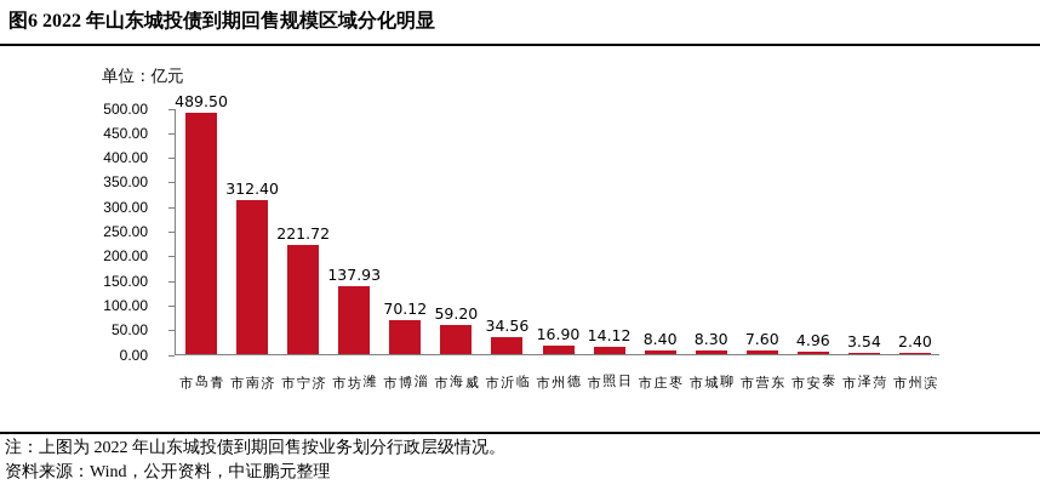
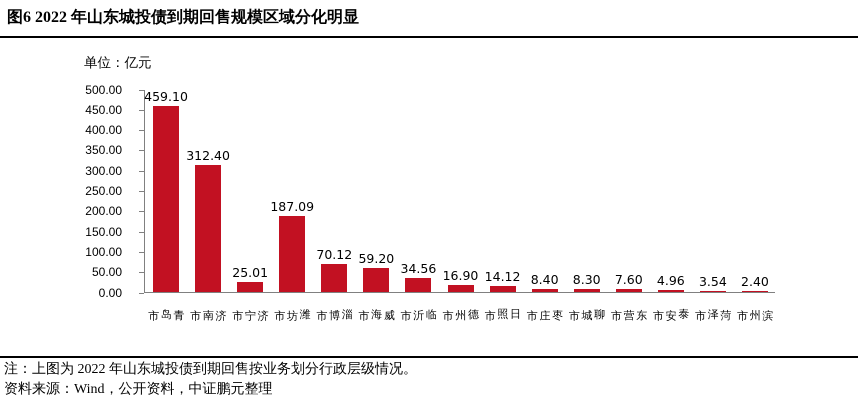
青岛市: 489.50 -> 459.10
济宁市: 221.72 -> 25.01
潍坊市: 137.93 -> 187.09
